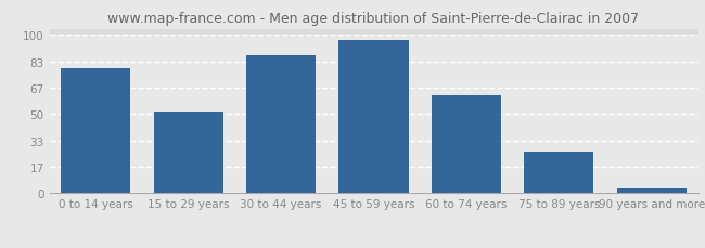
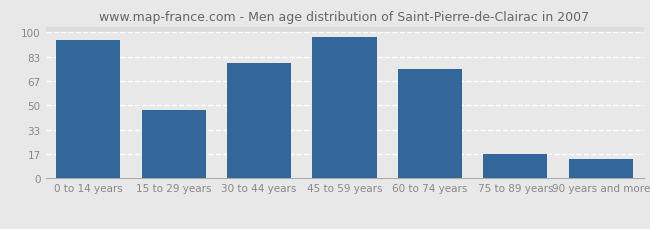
0 to 14 years: 79 -> 95
15 to 29 years: 52 -> 47
30 to 44 years: 87 -> 79
60 to 74 years: 62 -> 75
75 to 89 years: 26 -> 17
90 years and more: 3 -> 13
